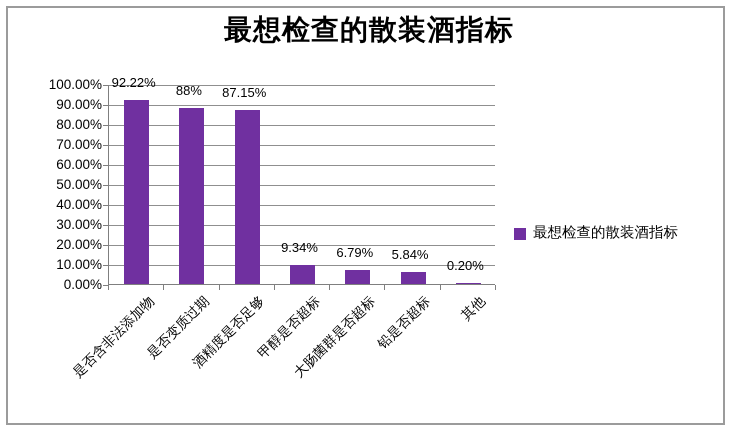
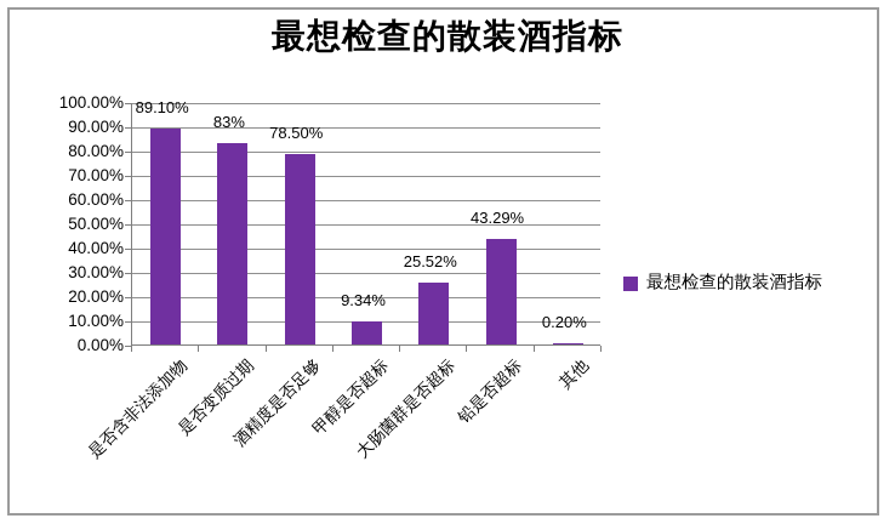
是否含非法添加物: 92.22% -> 89.10%
是否变质过期: 88% -> 83%
酒精度是否足够: 87.15% -> 78.50%
大肠菌群是否超标: 6.79% -> 25.52%
铅是否超标: 5.84% -> 43.29%
